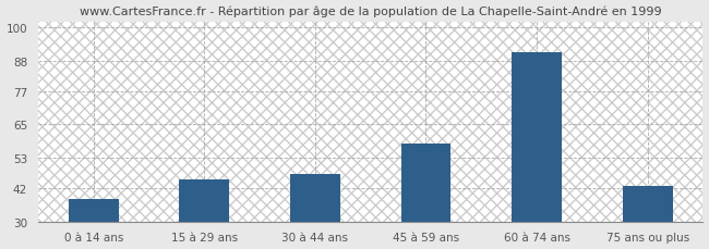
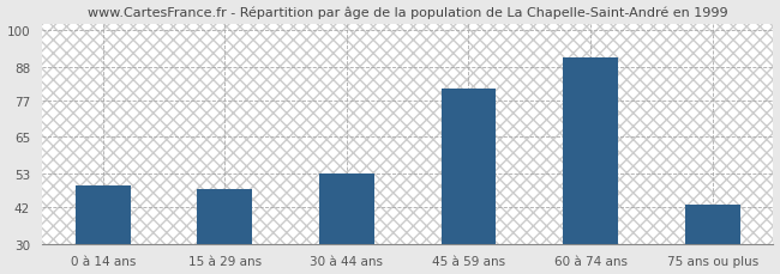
0 à 14 ans: 38 -> 49
15 à 29 ans: 45 -> 48
30 à 44 ans: 47 -> 53
45 à 59 ans: 58 -> 81
